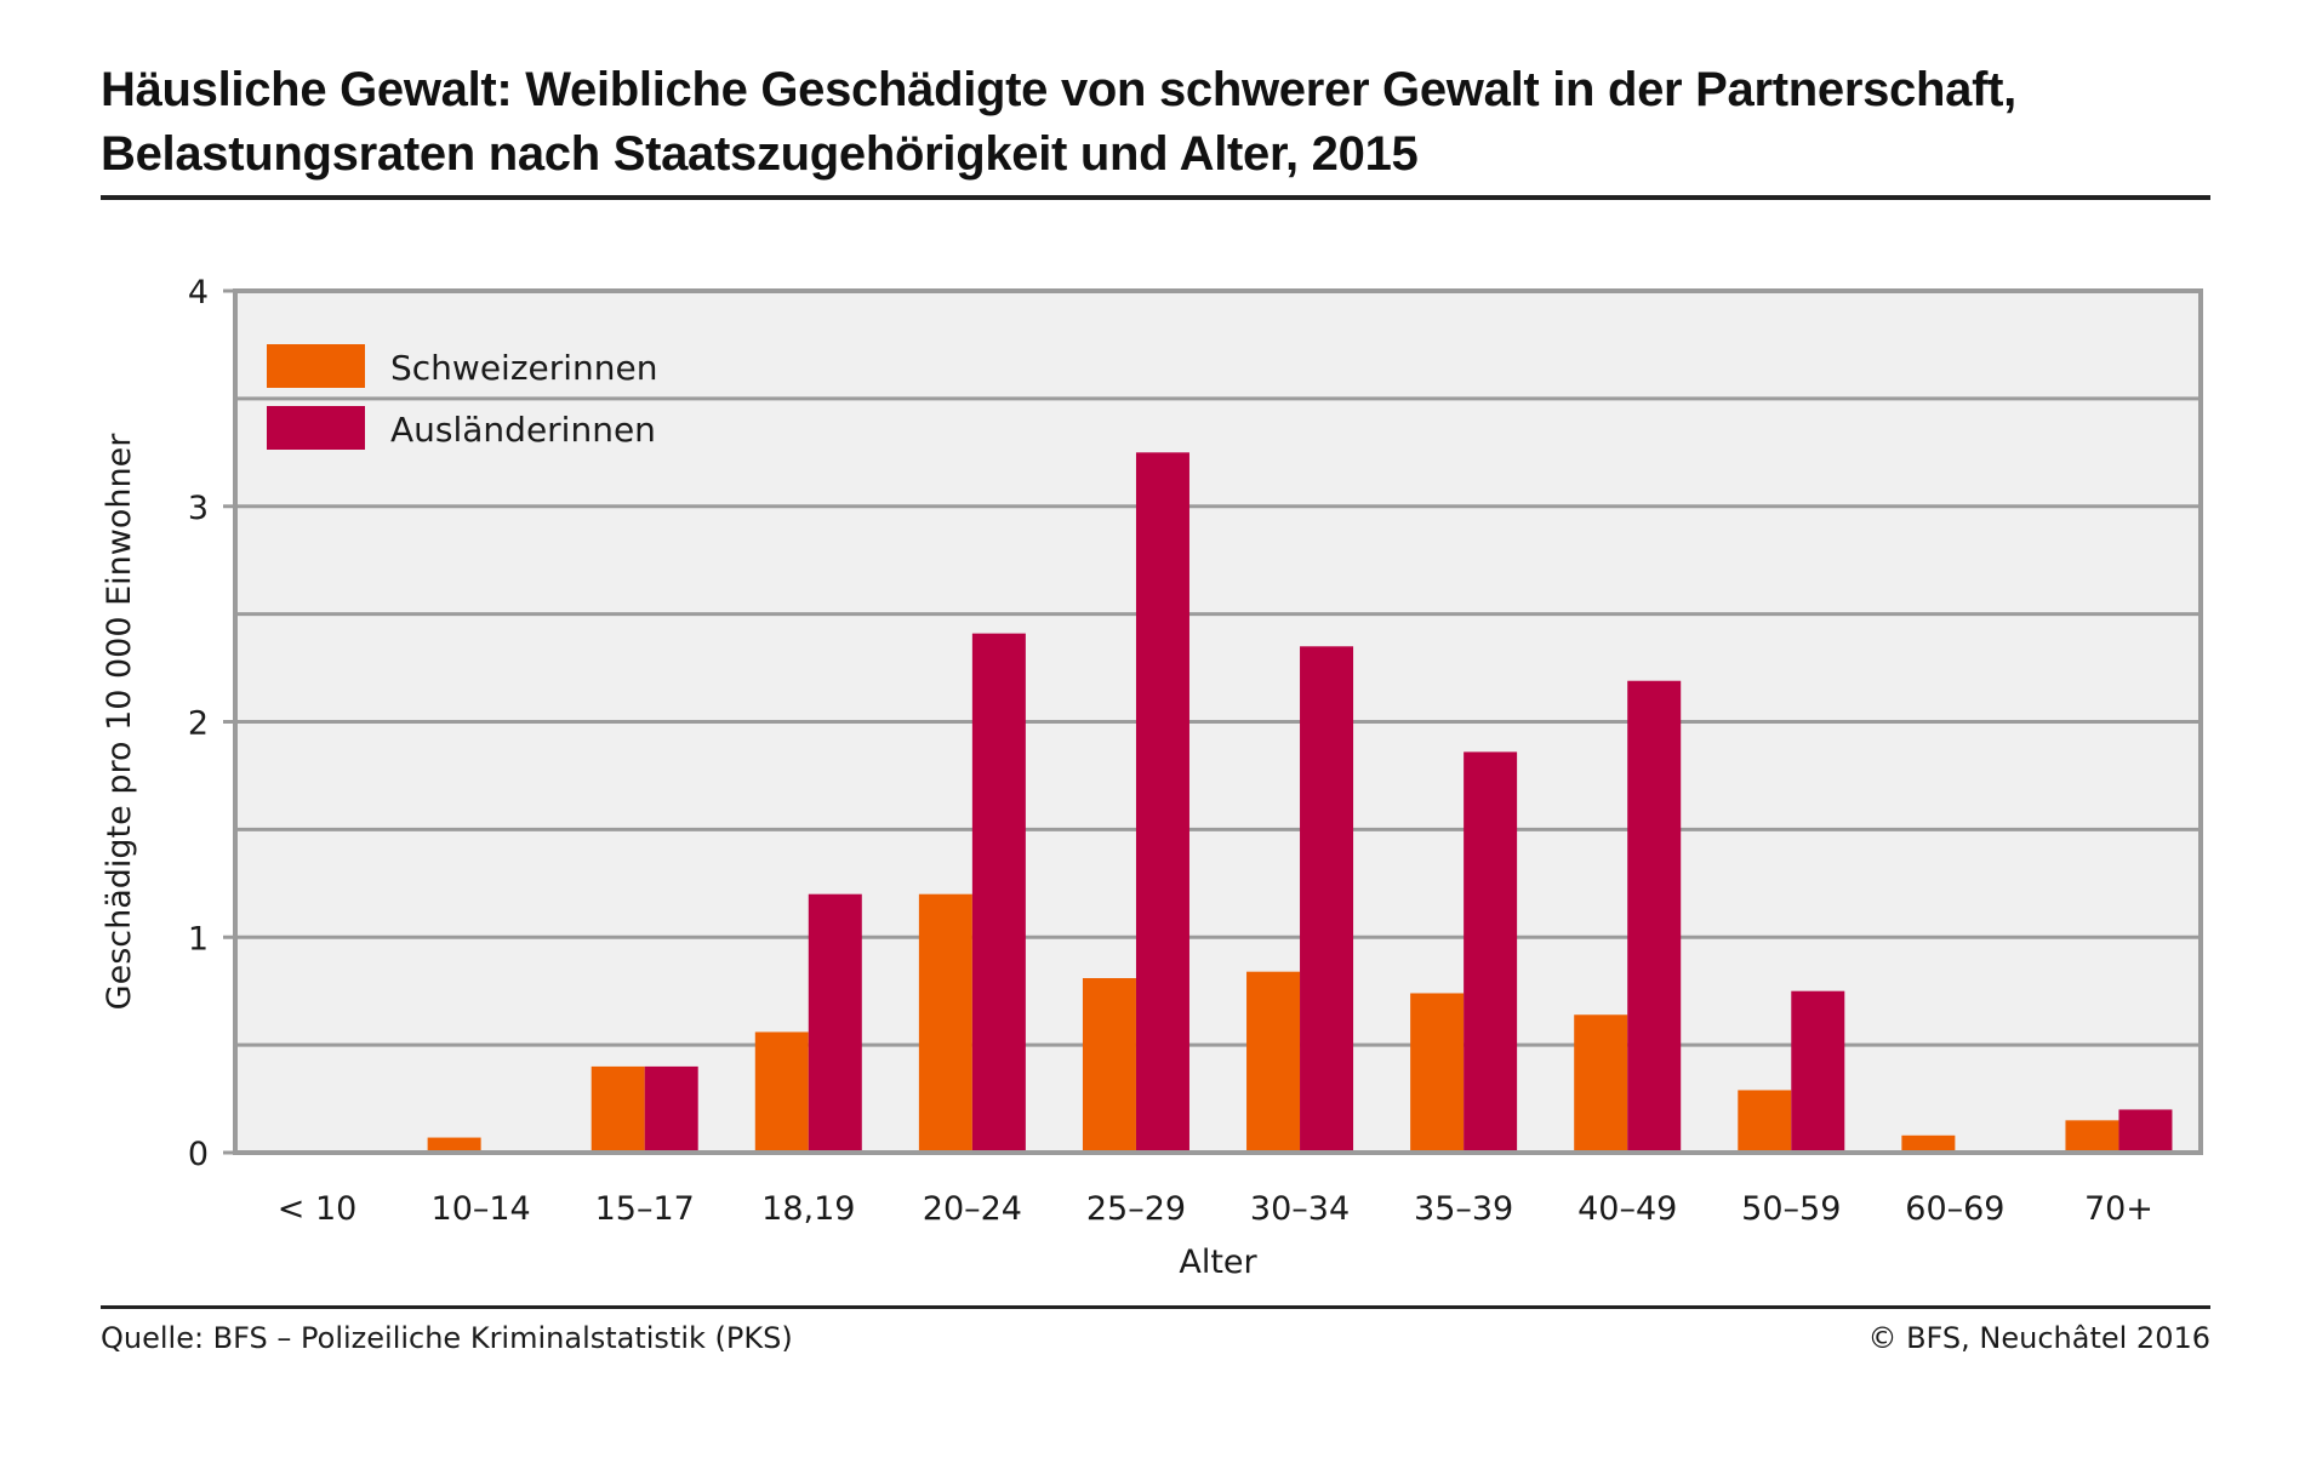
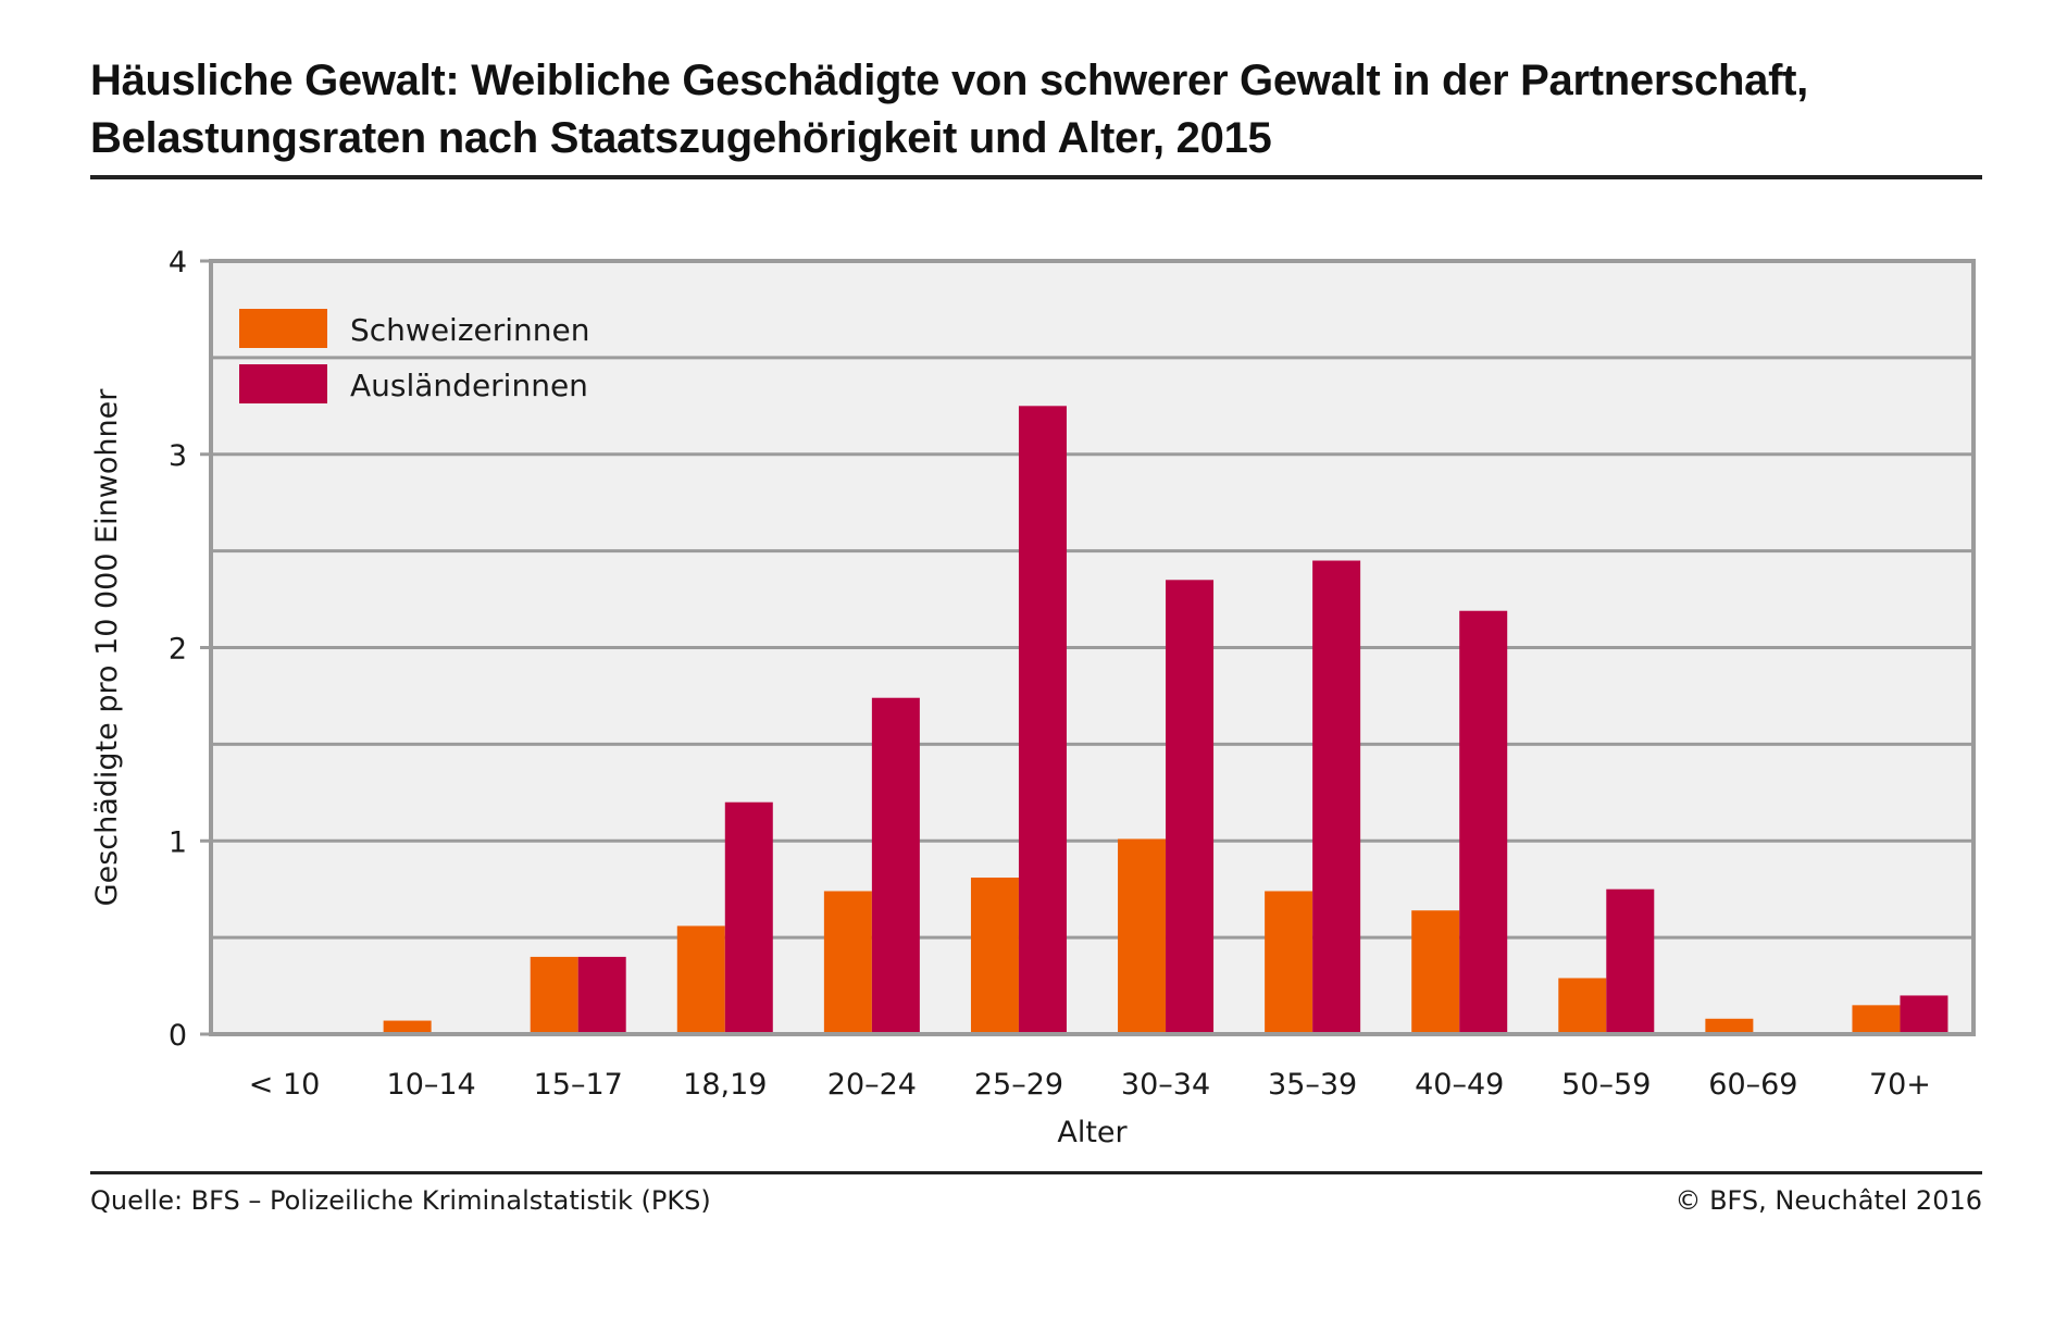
Schweizerinnen/20–24: 1.20 -> 0.74
Ausländerinnen/20–24: 2.41 -> 1.74
Schweizerinnen/30–34: 0.84 -> 1.01
Ausländerinnen/35–39: 1.86 -> 2.45
